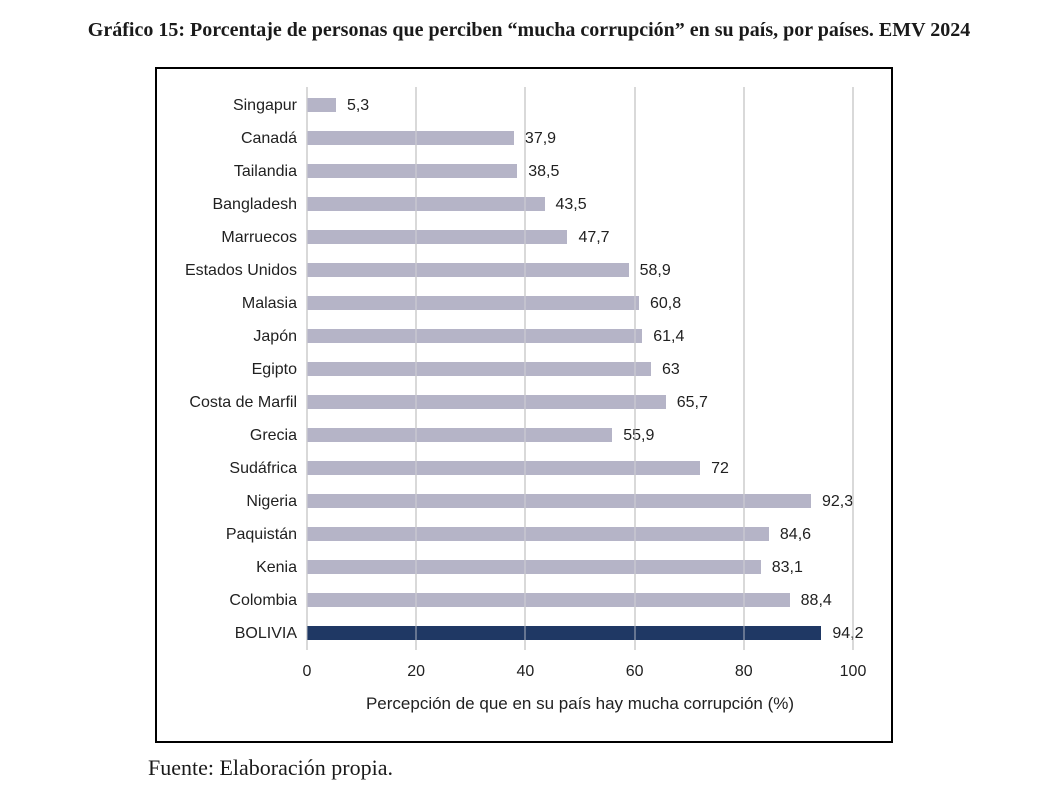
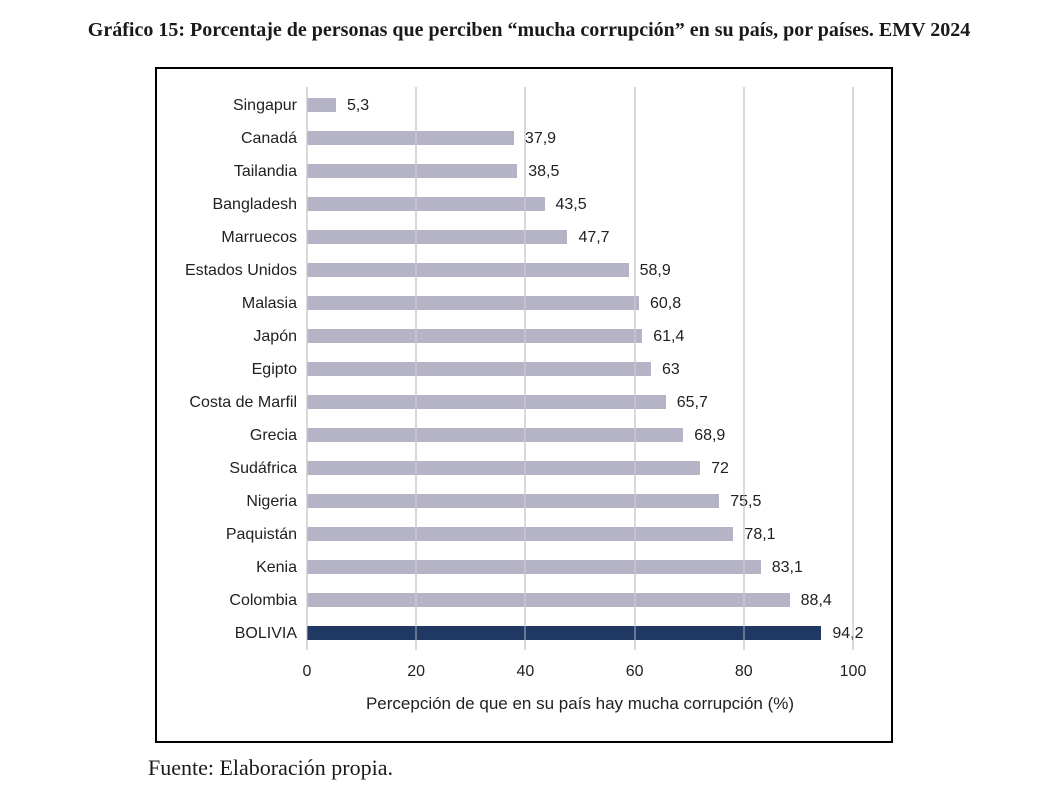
Grecia: 55,9 -> 68,9
Nigeria: 92,3 -> 75,5
Paquistán: 84,6 -> 78,1
